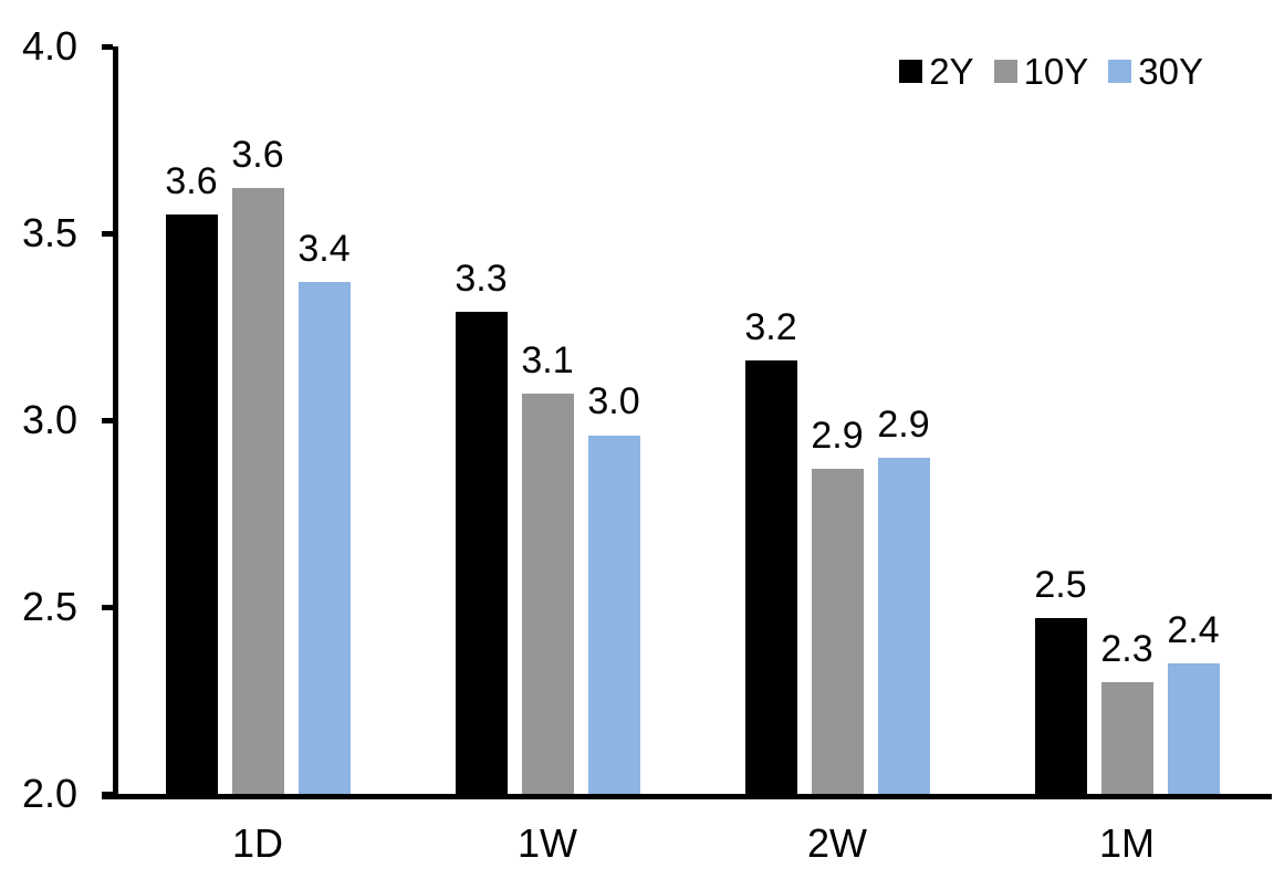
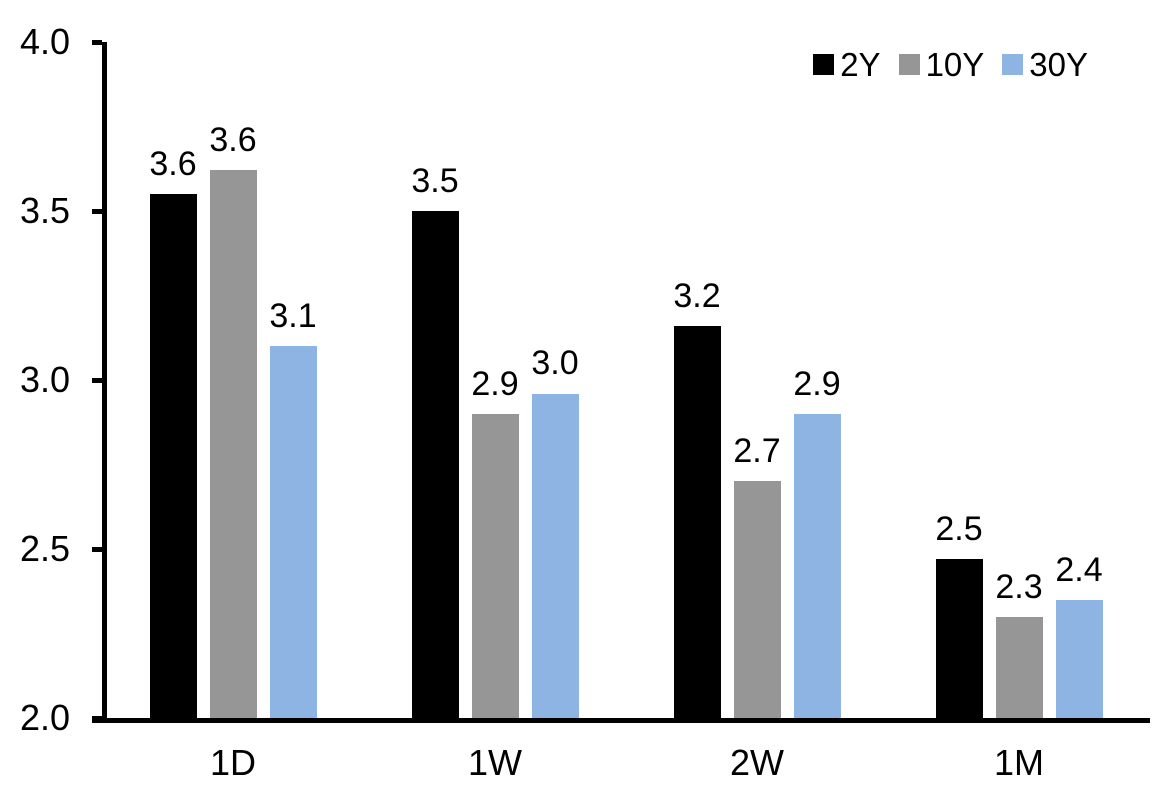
30Y/1D: 3.4 -> 3.1
2Y/1W: 3.3 -> 3.5
10Y/1W: 3.1 -> 2.9
10Y/2W: 2.9 -> 2.7
